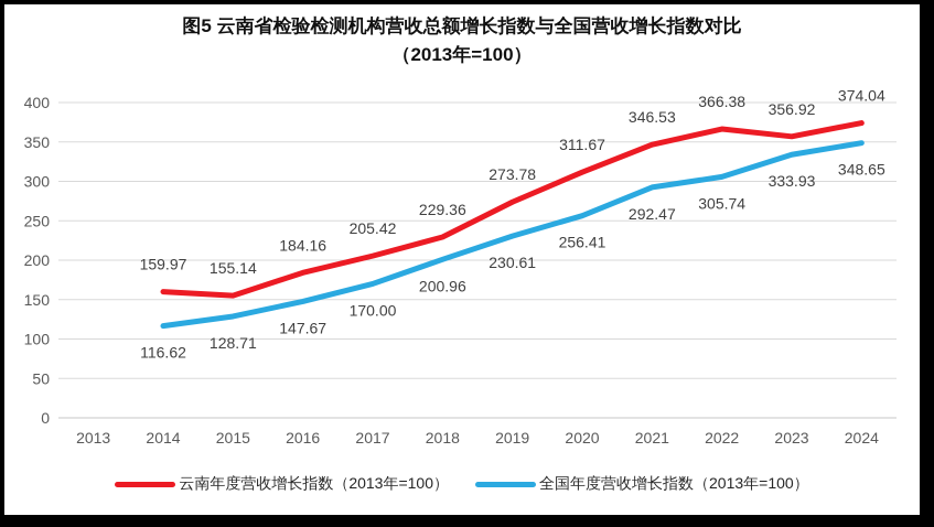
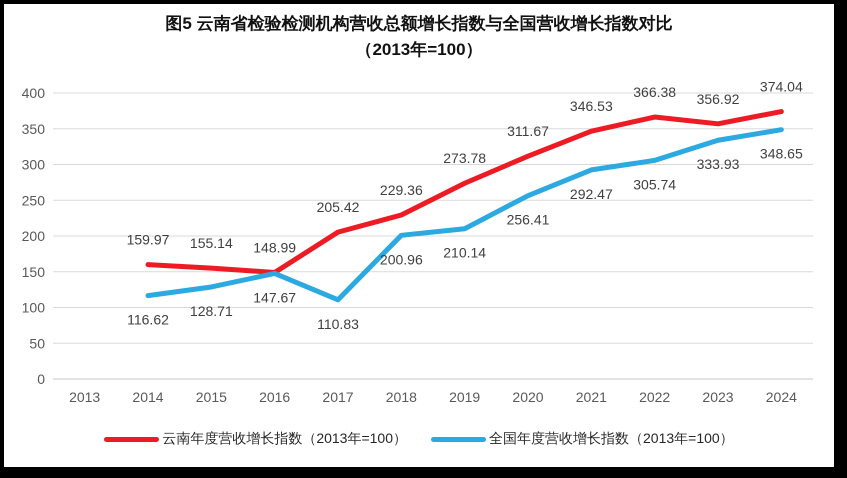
云南年度营收增长指数（2013年=100）/2016: 184.16 -> 148.99
全国年度营收增长指数（2013年=100）/2017: 170.00 -> 110.83
全国年度营收增长指数（2013年=100）/2019: 230.61 -> 210.14
